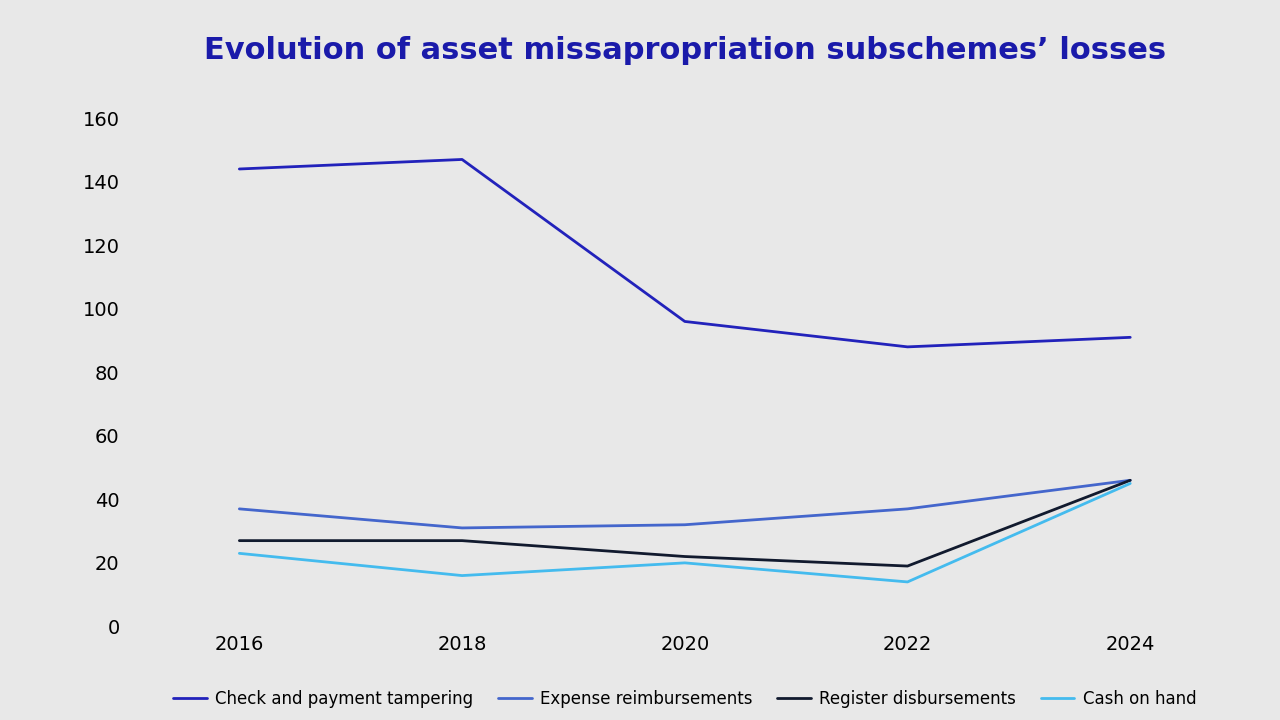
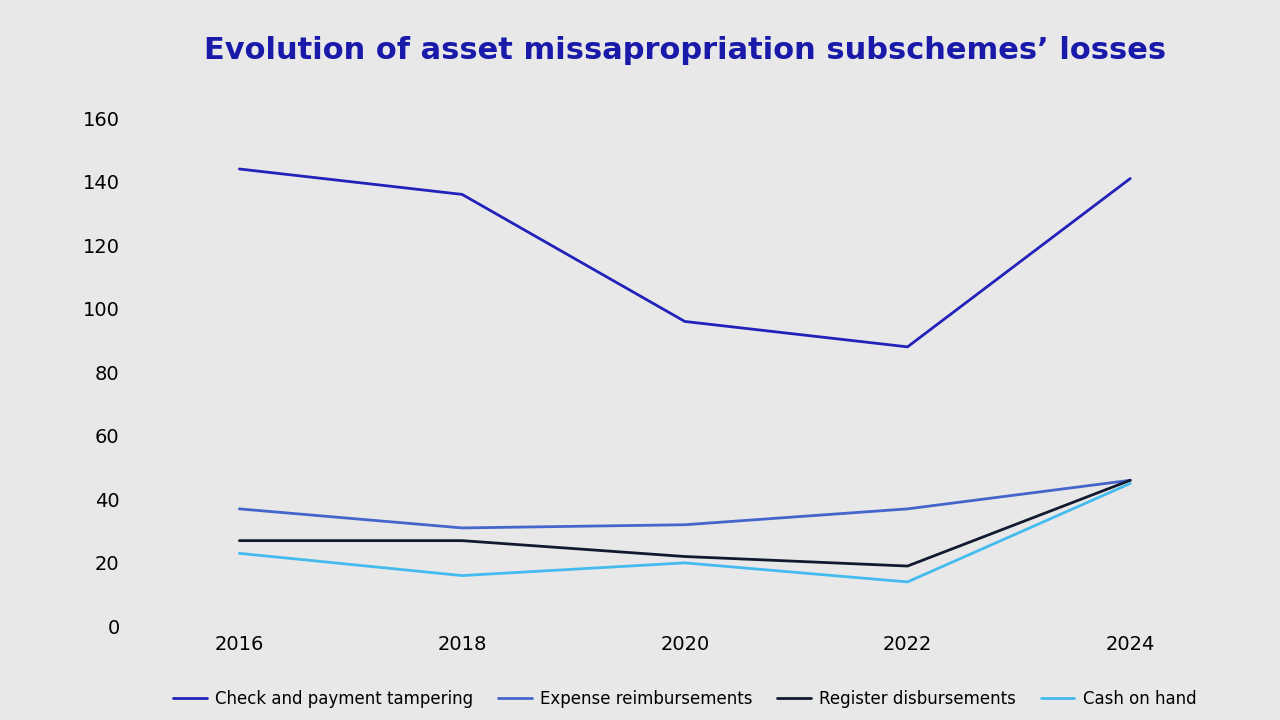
Check and payment tampering/2018: 147 -> 136
Check and payment tampering/2024: 91 -> 141
